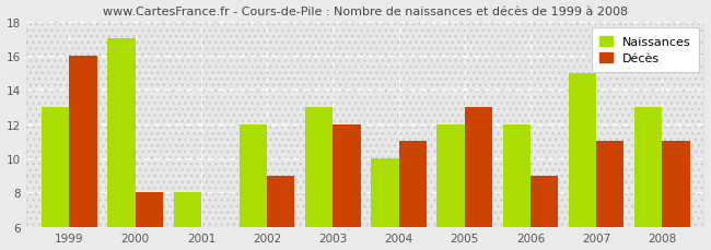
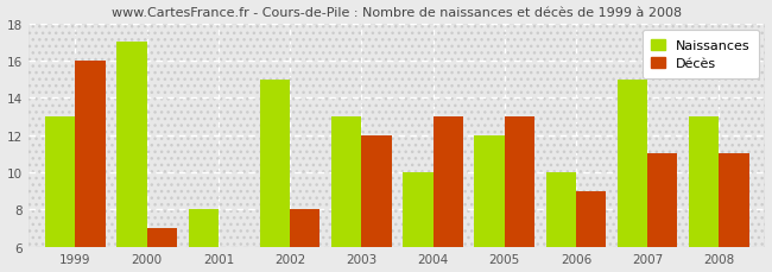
Décès/2000: 8 -> 7
Naissances/2002: 12 -> 15
Décès/2002: 9 -> 8
Décès/2004: 11 -> 13
Naissances/2006: 12 -> 10
